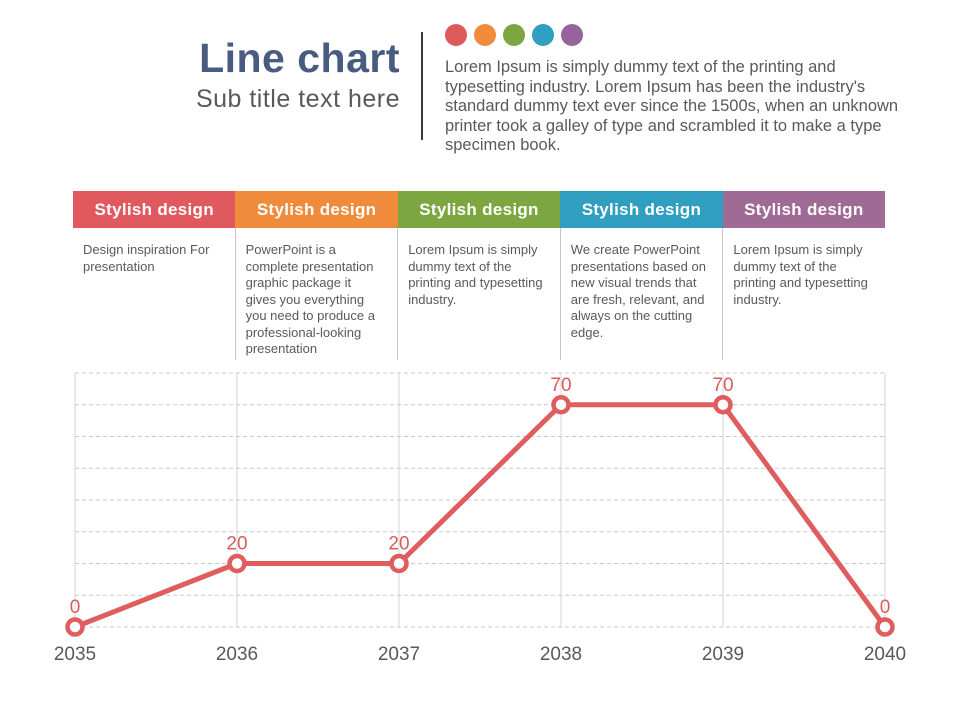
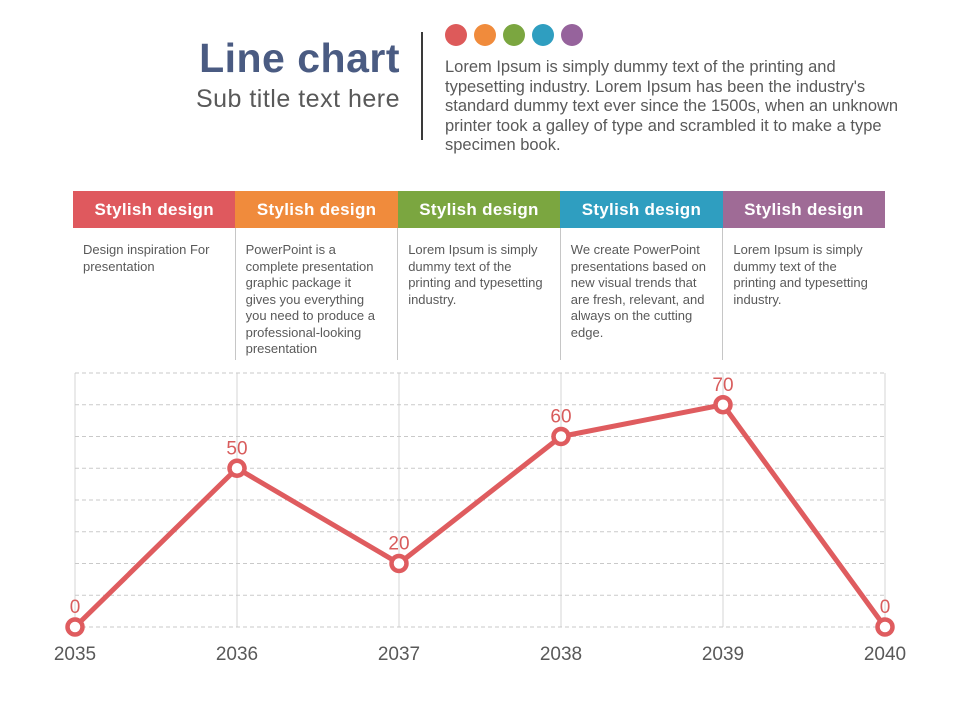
2036: 20 -> 50
2038: 70 -> 60
